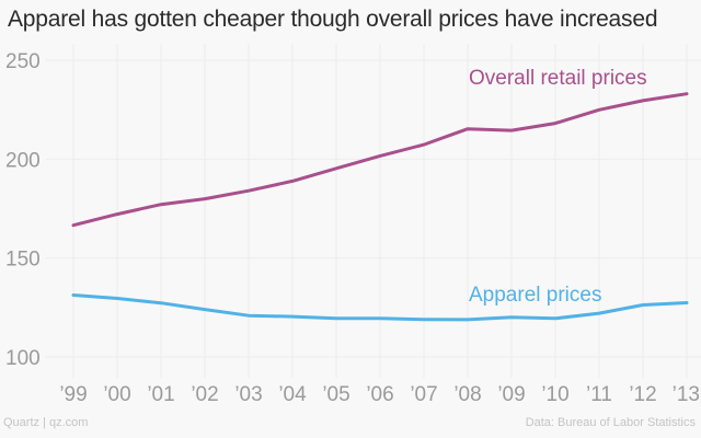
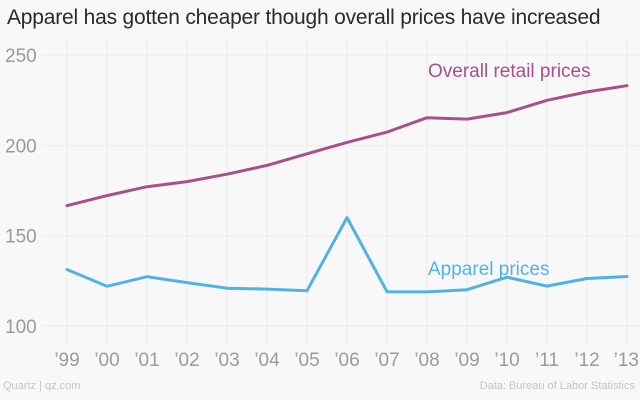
Apparel prices/’00: 130 -> 122
Apparel prices/’06: 120 -> 160
Apparel prices/’10: 120 -> 127
